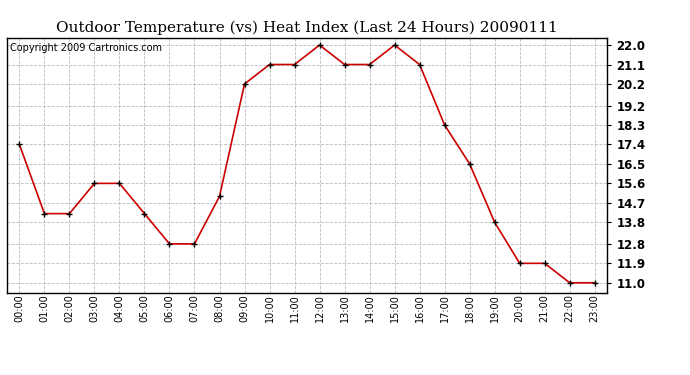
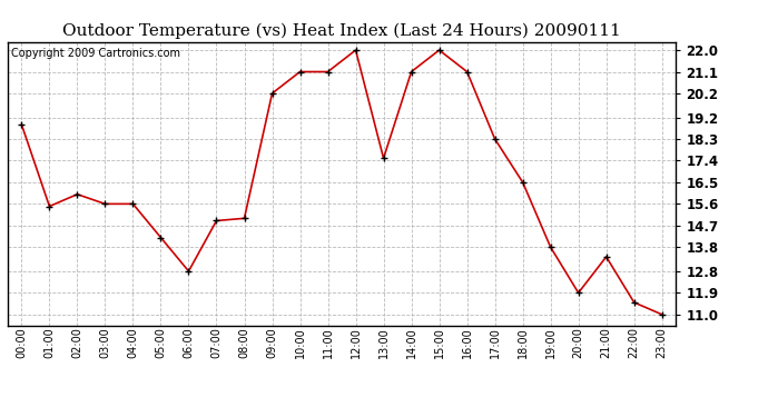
00:00: 17.4 -> 18.9
01:00: 14.2 -> 15.5
02:00: 14.2 -> 16.0
07:00: 12.8 -> 14.9
13:00: 21.1 -> 17.5
21:00: 11.9 -> 13.4
22:00: 11.0 -> 11.5
